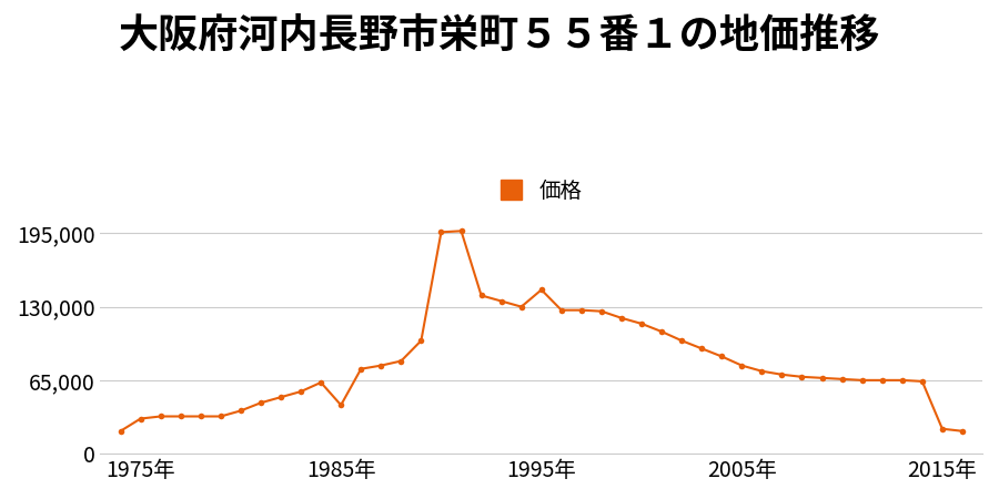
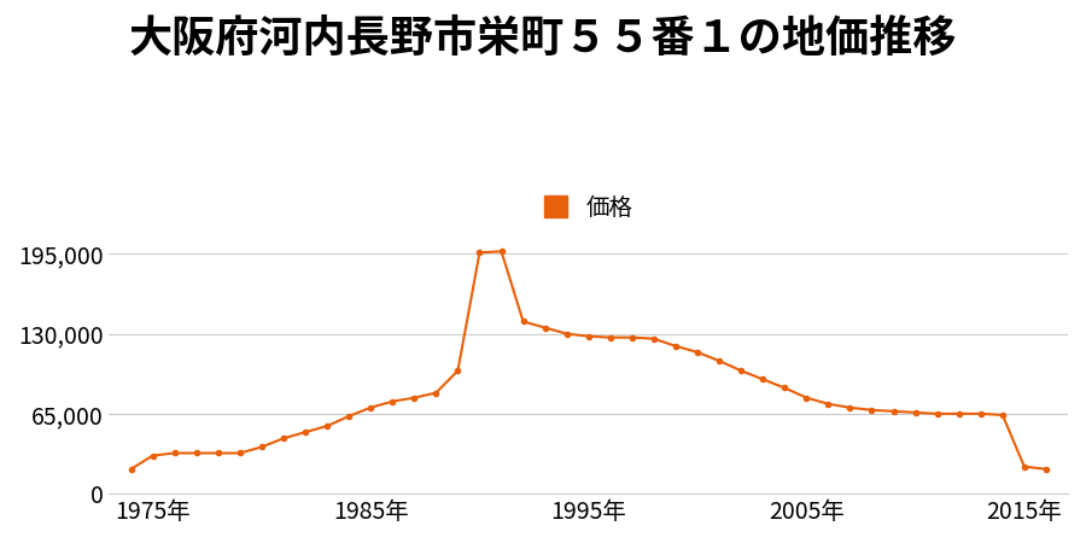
1985年: 43,000 -> 70,000
1995年: 145,000 -> 128,000
